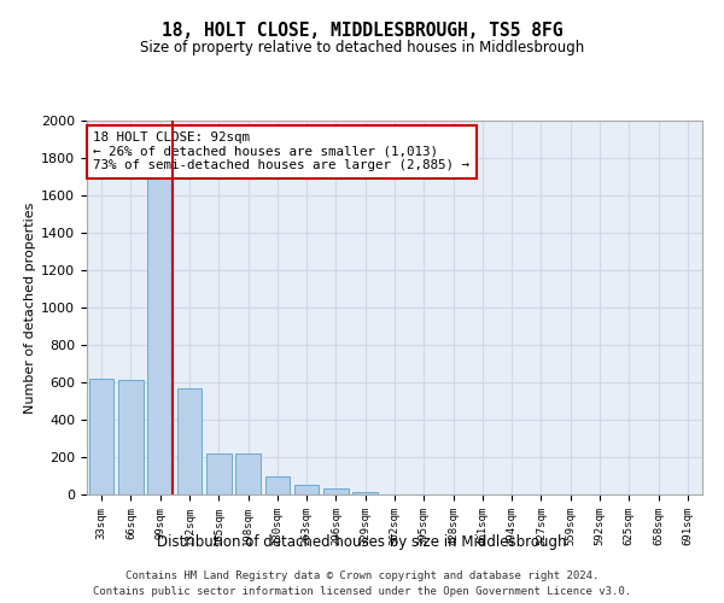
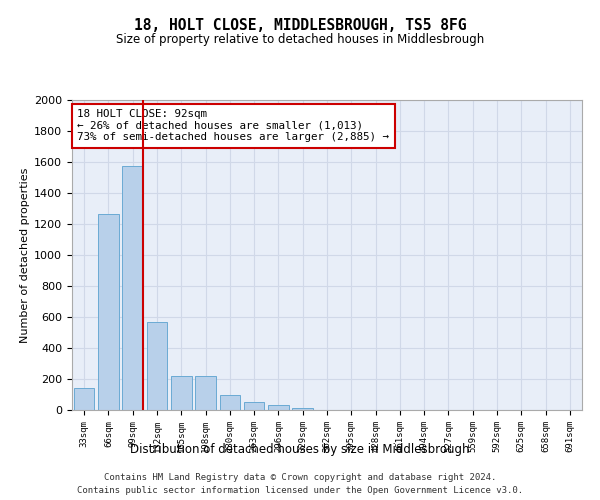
33sqm: 620 -> 140
66sqm: 610 -> 1260
99sqm: 1690 -> 1580
